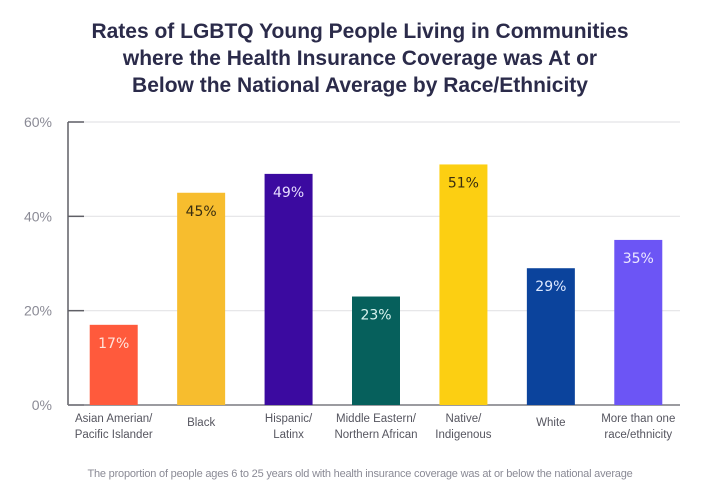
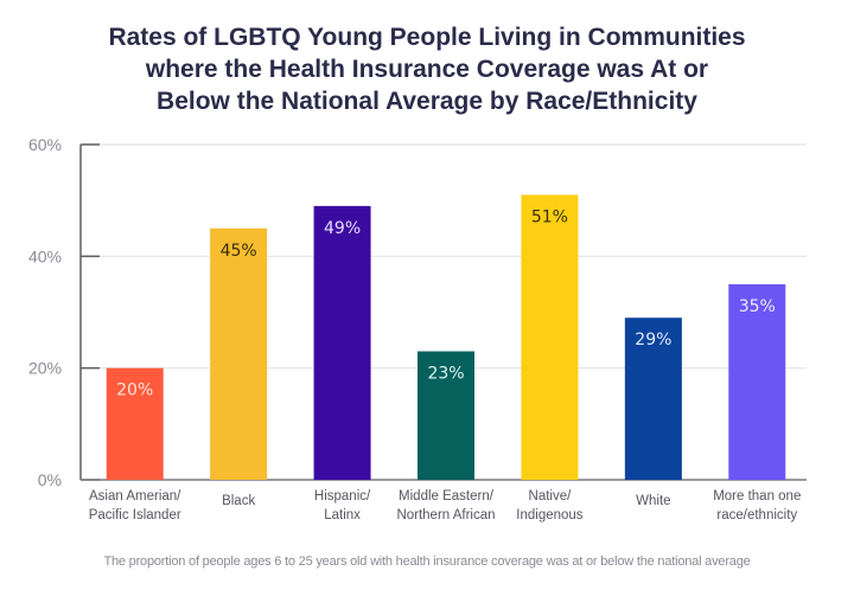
Asian Amerian/ Pacific Islander: 17% -> 20%
